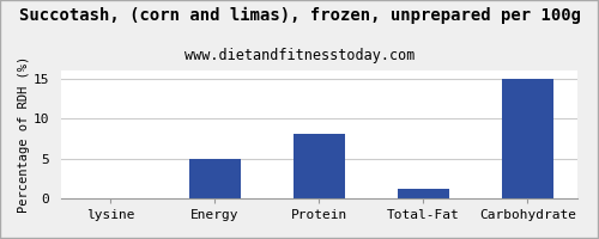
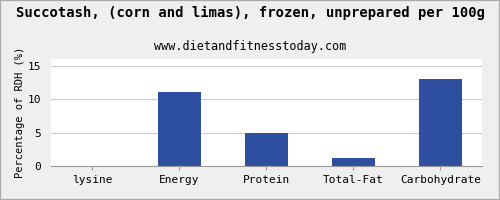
Energy: 5.0 -> 11.0
Protein: 8.0 -> 5.0
Carbohydrate: 15.0 -> 13.0
